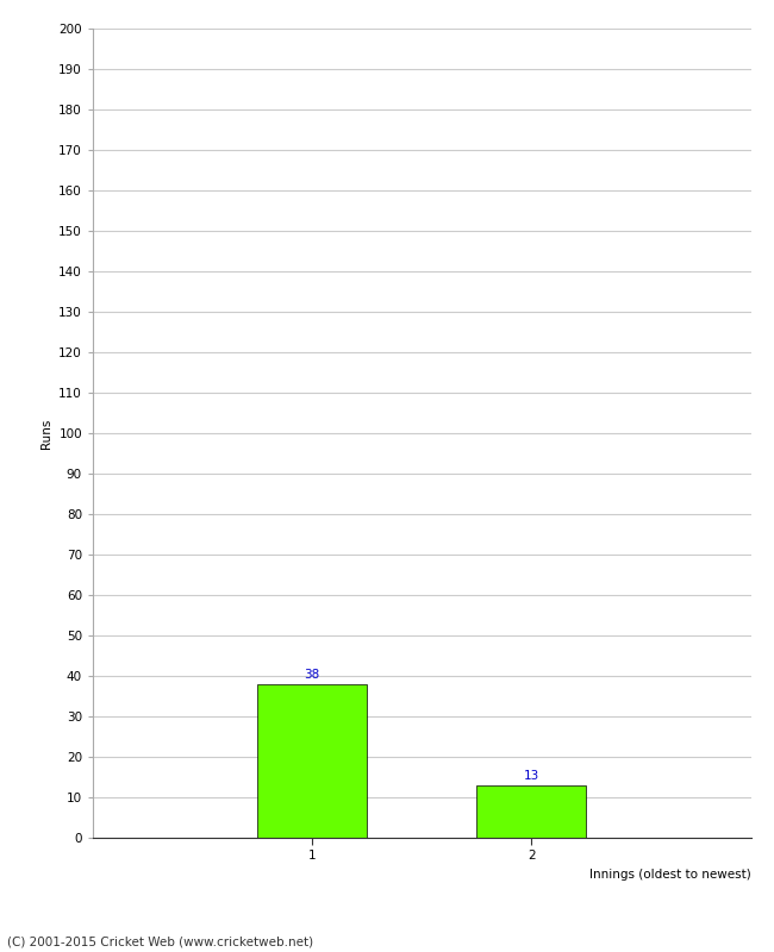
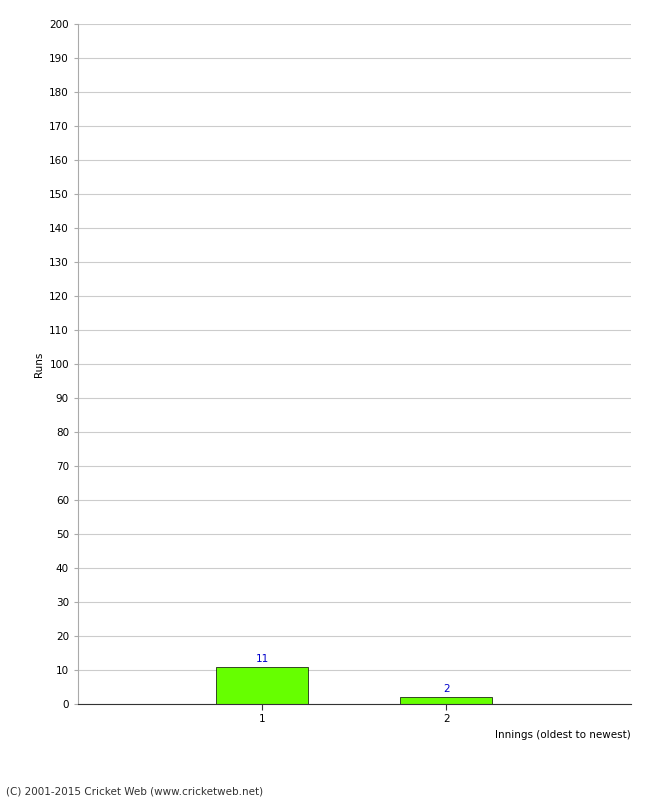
1: 38 -> 11
2: 13 -> 2
